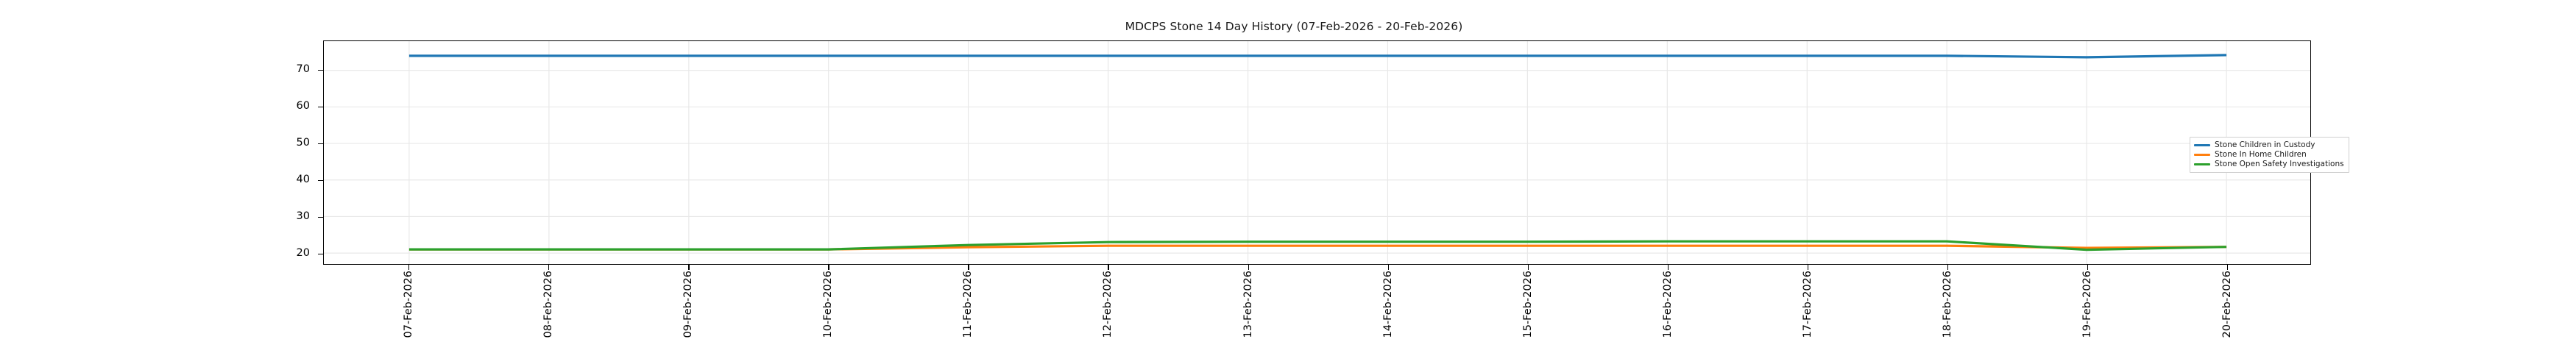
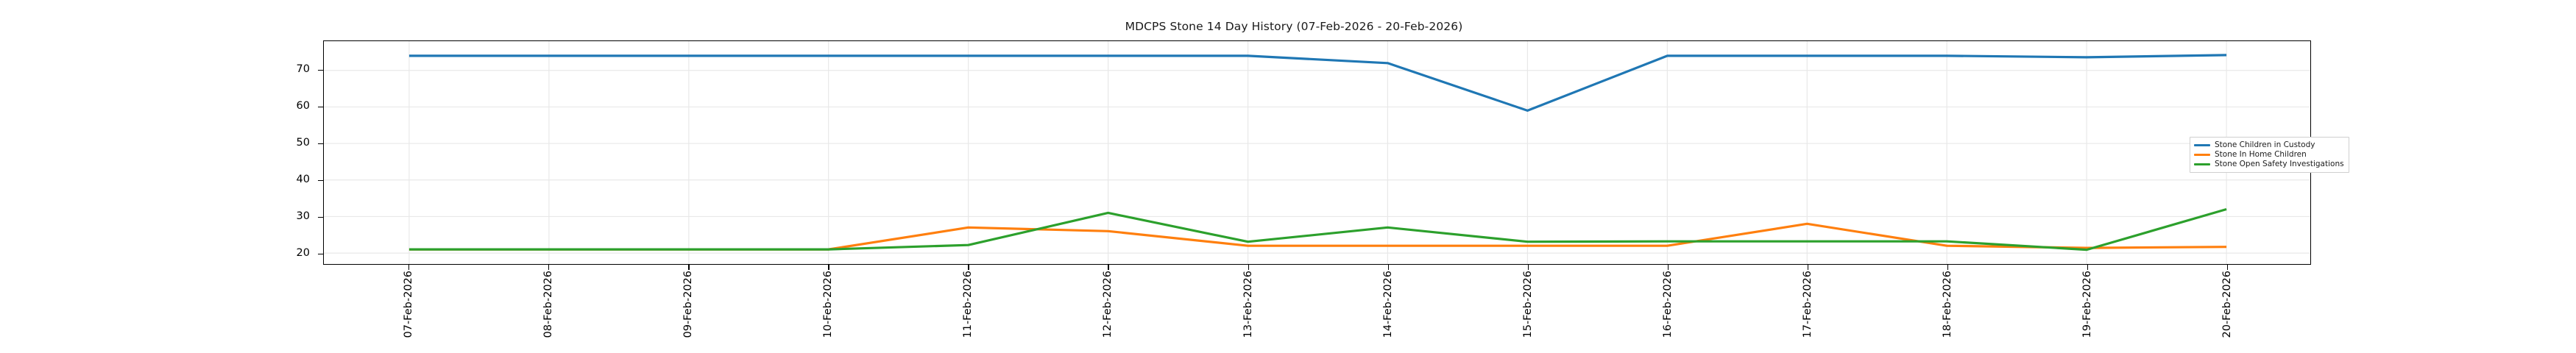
Stone In Home Children/11-Feb-2026: 22 -> 27
Stone In Home Children/12-Feb-2026: 22 -> 26
Stone Open Safety Investigations/12-Feb-2026: 23 -> 31
Stone Children in Custody/14-Feb-2026: 74 -> 72
Stone Open Safety Investigations/14-Feb-2026: 23 -> 27
Stone Children in Custody/15-Feb-2026: 74 -> 59
Stone In Home Children/17-Feb-2026: 22 -> 28
Stone Open Safety Investigations/20-Feb-2026: 22 -> 32
